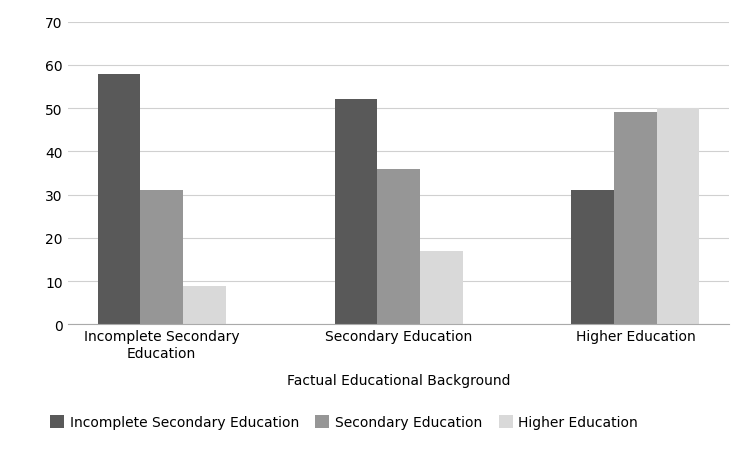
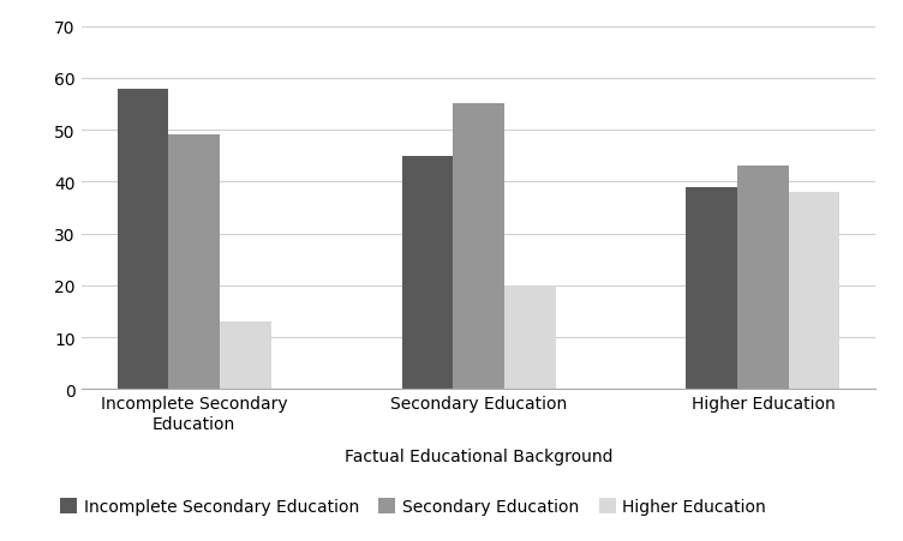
Secondary Education/Incomplete Secondary Education: 31 -> 49
Higher Education/Incomplete Secondary Education: 9 -> 13
Incomplete Secondary Education/Secondary Education: 52 -> 45
Secondary Education/Secondary Education: 36 -> 55
Higher Education/Secondary Education: 17 -> 20
Incomplete Secondary Education/Higher Education: 31 -> 39
Secondary Education/Higher Education: 49 -> 43
Higher Education/Higher Education: 50 -> 38
